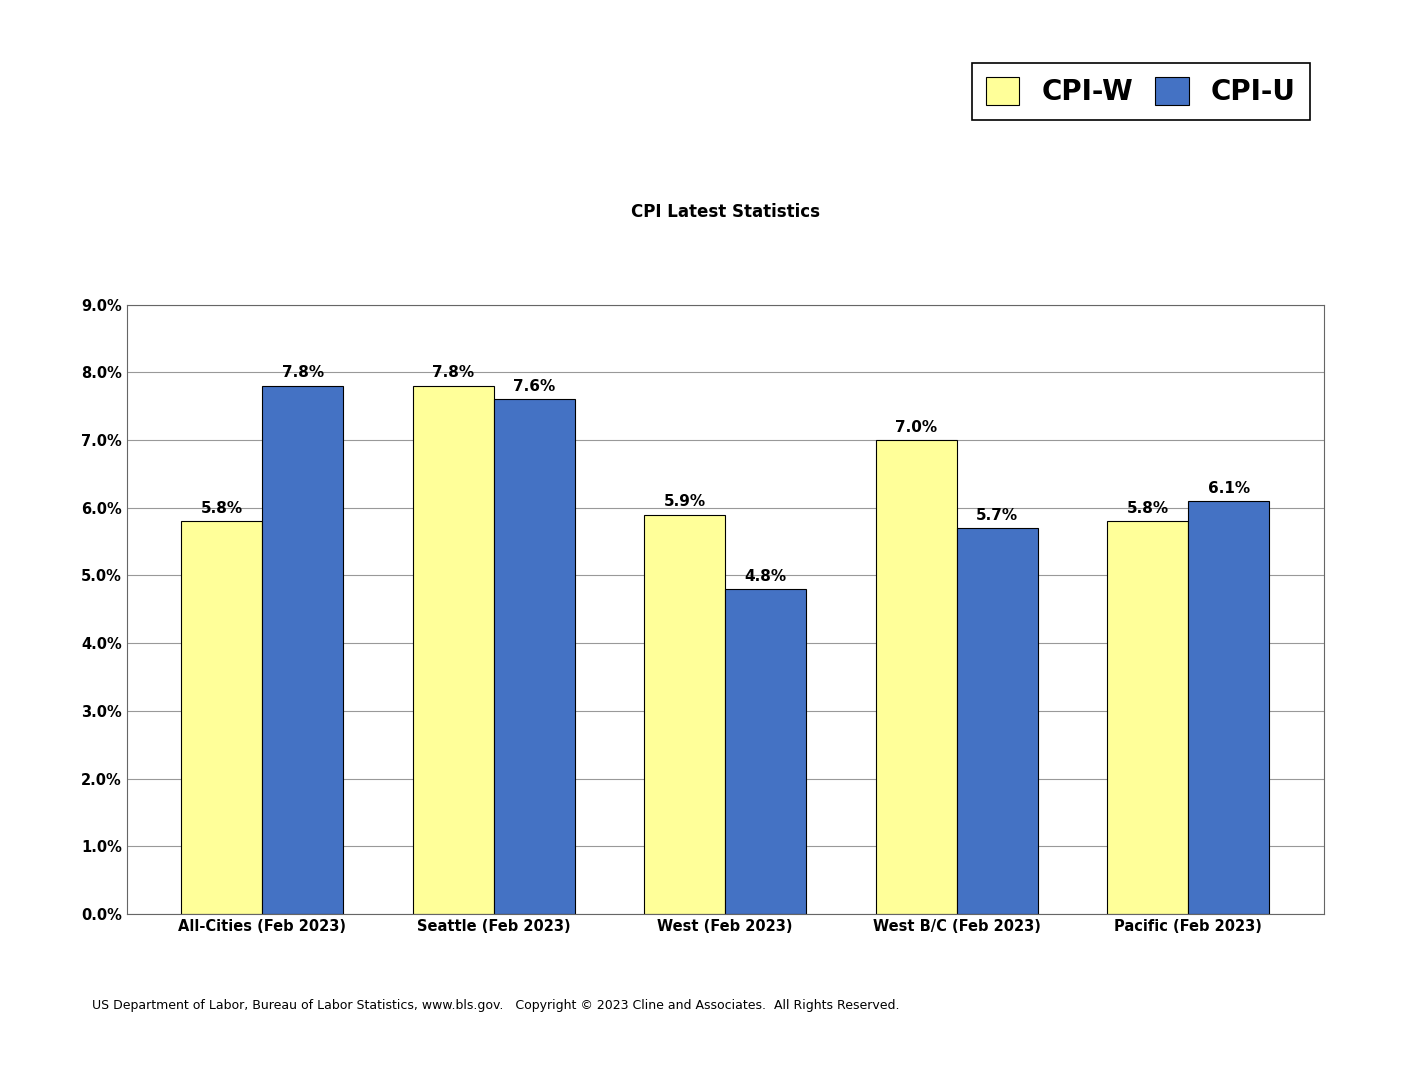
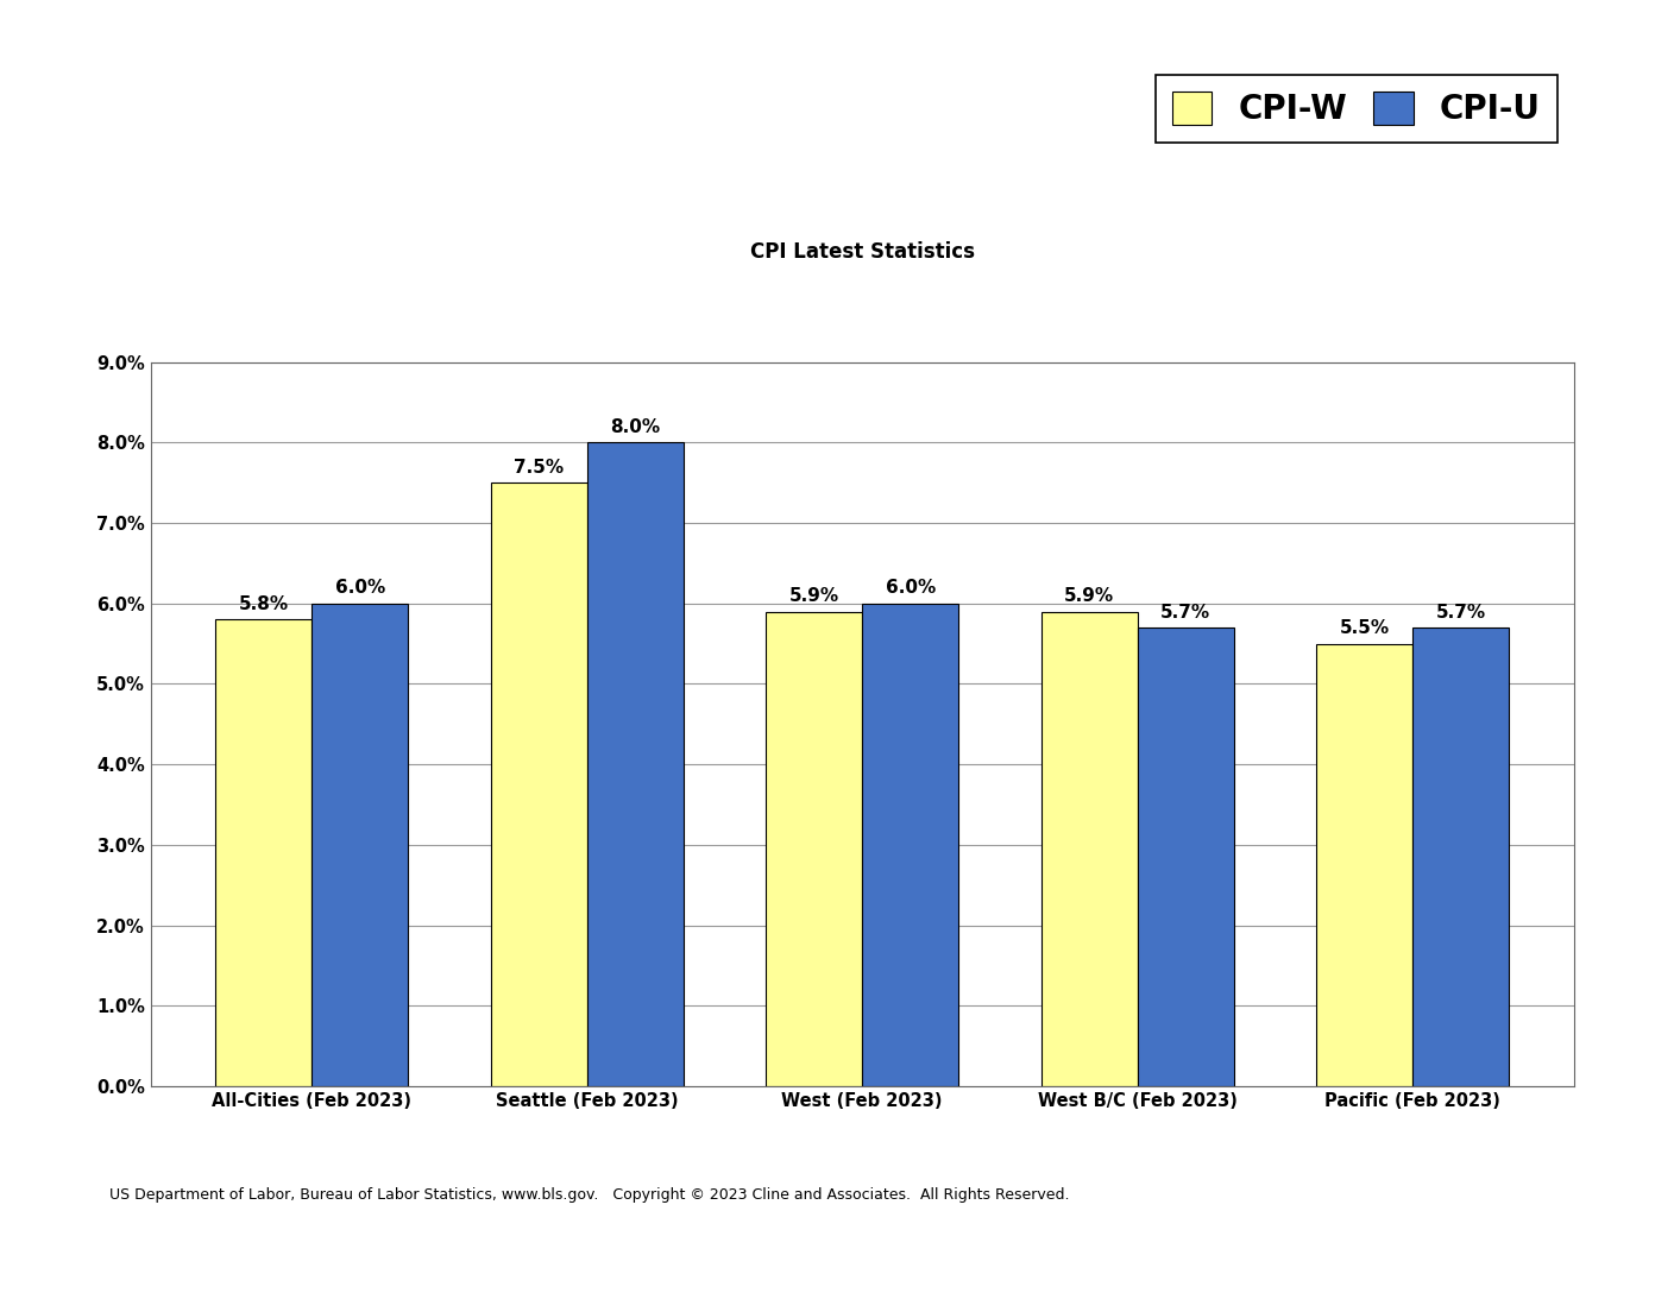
CPI-U/All-Cities (Feb 2023): 7.8% -> 6.0%
CPI-W/Seattle (Feb 2023): 7.8% -> 7.5%
CPI-U/Seattle (Feb 2023): 7.6% -> 8.0%
CPI-U/West (Feb 2023): 4.8% -> 6.0%
CPI-W/West B/C (Feb 2023): 7.0% -> 5.9%
CPI-W/Pacific (Feb 2023): 5.8% -> 5.5%
CPI-U/Pacific (Feb 2023): 6.1% -> 5.7%
